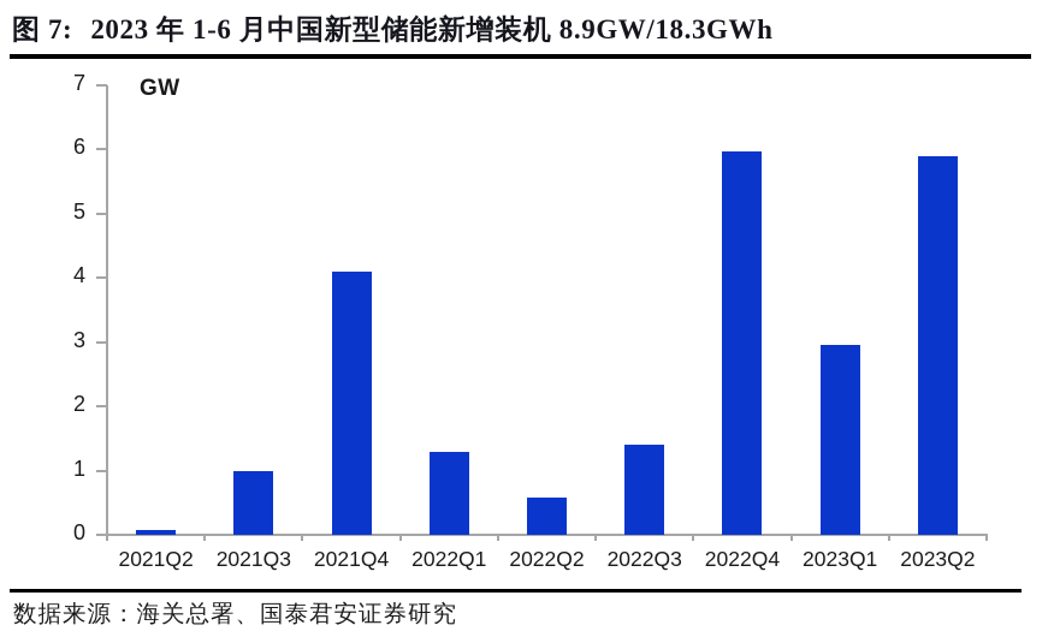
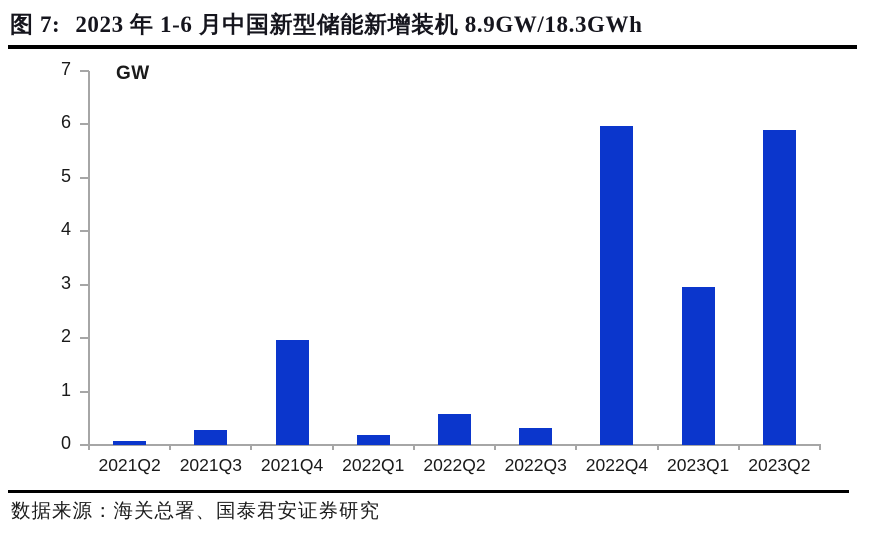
2021Q3: 1.0 -> 0.3
2021Q4: 4.1 -> 2.0
2022Q1: 1.3 -> 0.2
2022Q3: 1.4 -> 0.3
